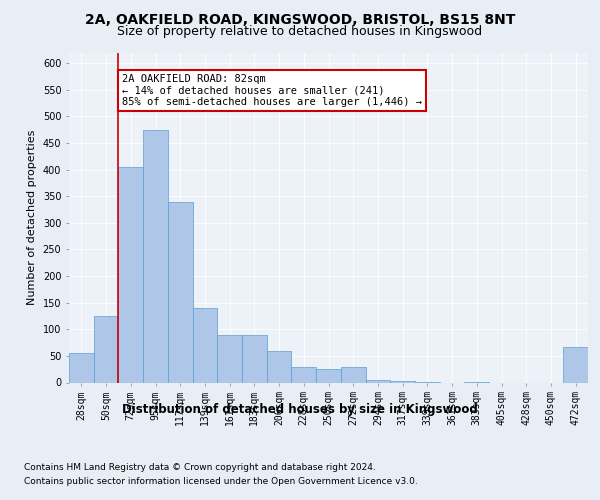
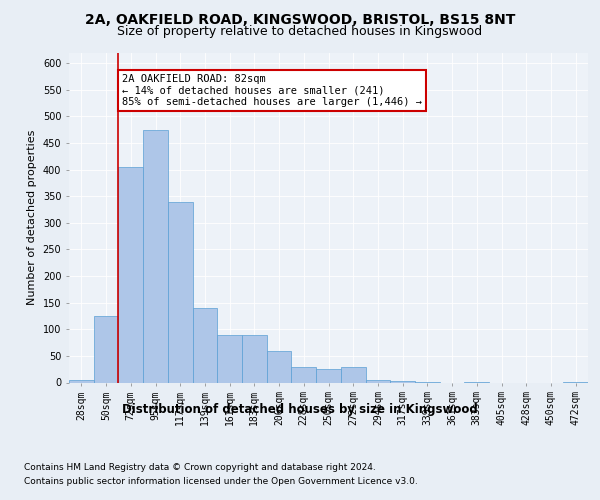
28sqm: 56 -> 5
472sqm: 66 -> 1
